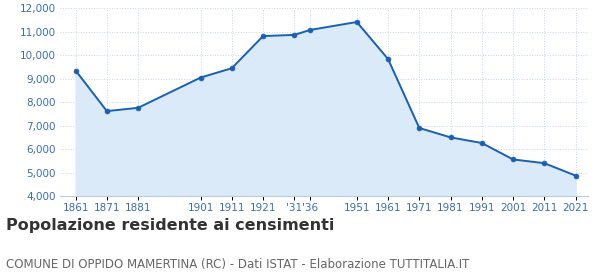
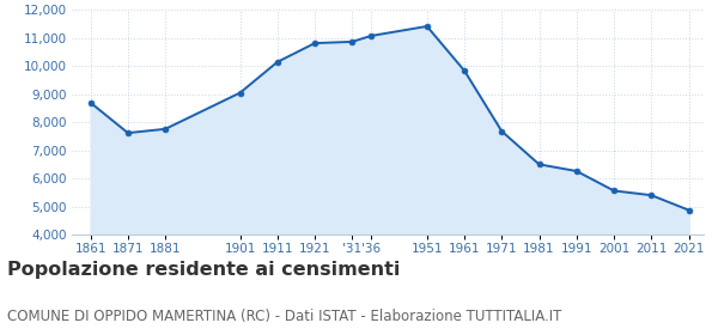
1861: 9,350 -> 8,700
1911: 9,450 -> 10,150
1971: 6,900 -> 7,680
